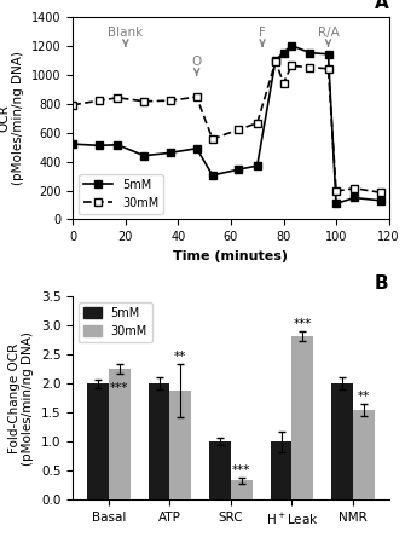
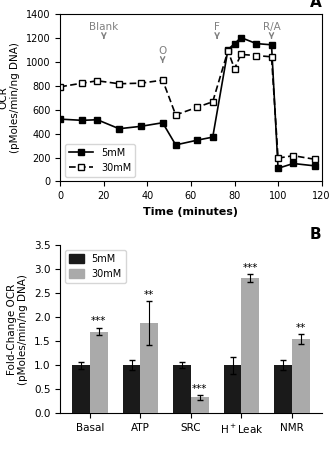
5mM/Basal: 2 -> 1
30mM/Basal: 2.25 -> 1.70
5mM/ATP: 2 -> 1
5mM/NMR: 2 -> 1
